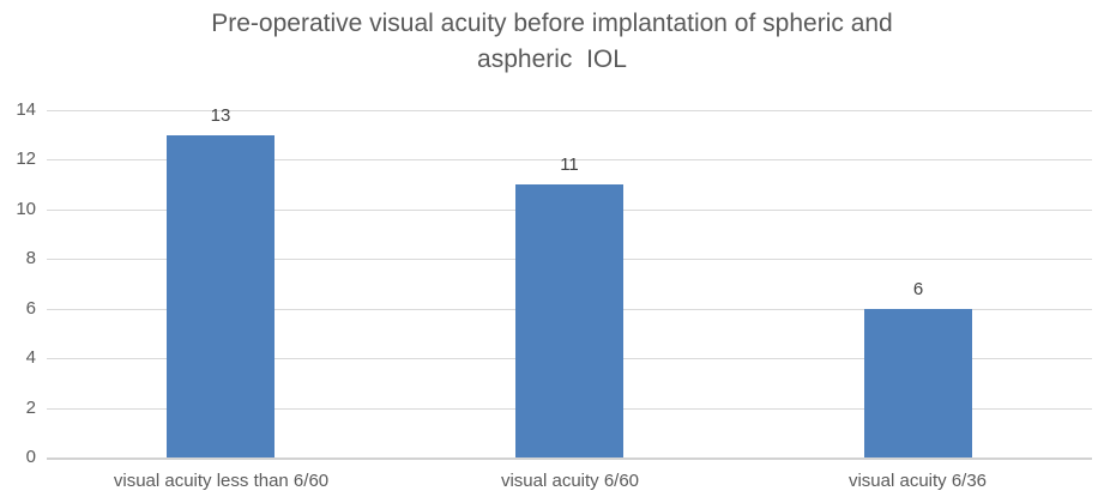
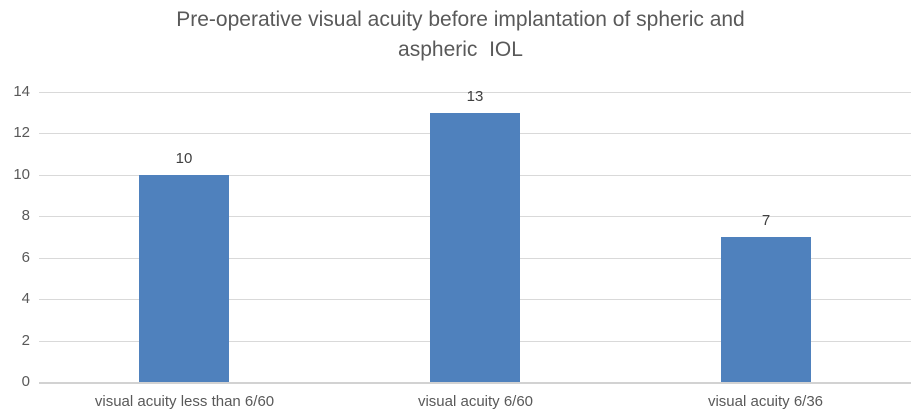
visual acuity less than 6/60: 13 -> 10
visual acuity 6/60: 11 -> 13
visual acuity 6/36: 6 -> 7
